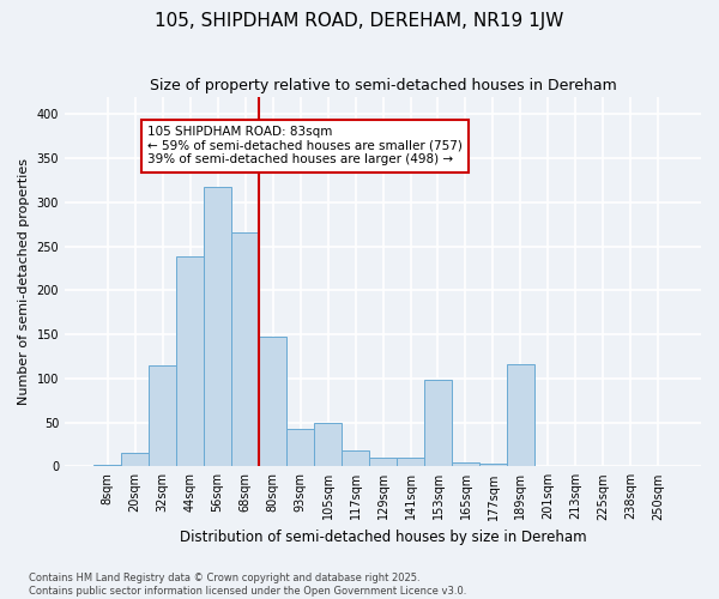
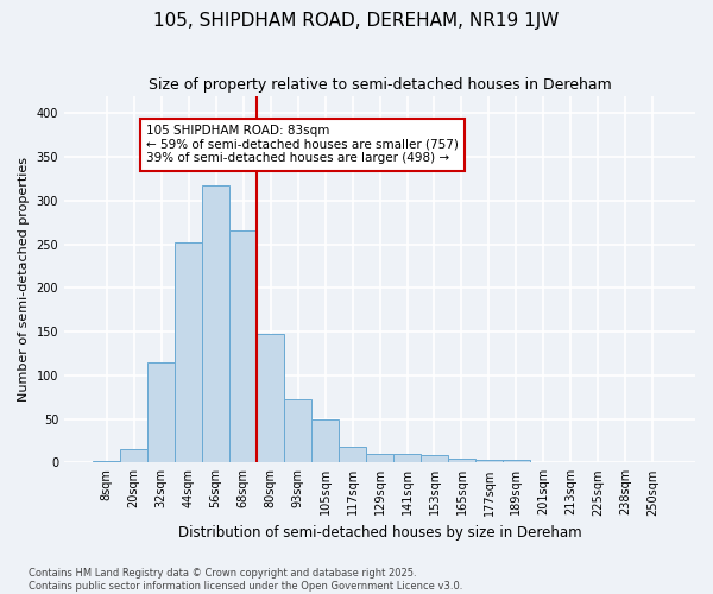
44sqm: 238 -> 252
93sqm: 42 -> 73
153sqm: 98 -> 8
189sqm: 116 -> 3
